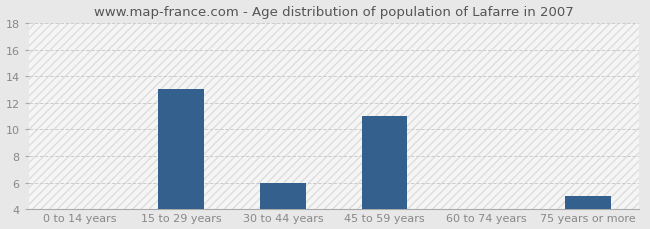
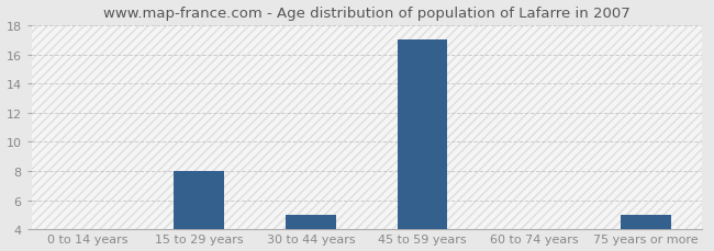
15 to 29 years: 13 -> 8
30 to 44 years: 6 -> 5
45 to 59 years: 11 -> 17
